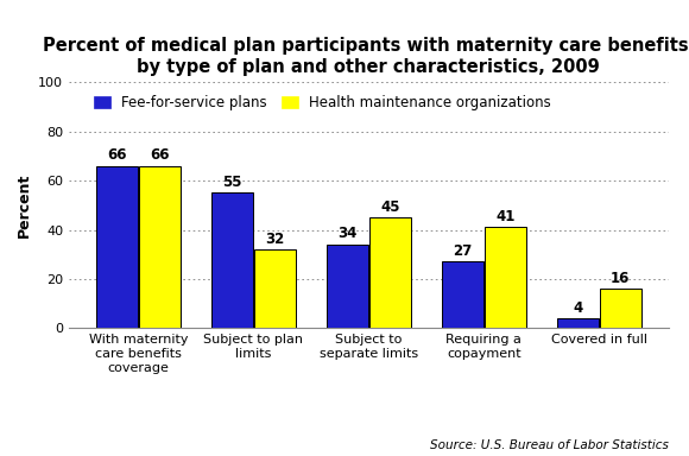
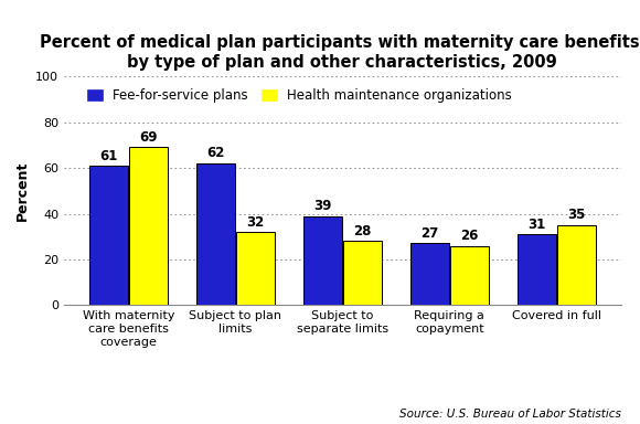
Fee-for-service plans/With maternity care benefits coverage: 66 -> 61
Health maintenance organizations/With maternity care benefits coverage: 66 -> 69
Fee-for-service plans/Subject to plan limits: 55 -> 62
Fee-for-service plans/Subject to separate limits: 34 -> 39
Health maintenance organizations/Subject to separate limits: 45 -> 28
Health maintenance organizations/Requiring a copayment: 41 -> 26
Fee-for-service plans/Covered in full: 4 -> 31
Health maintenance organizations/Covered in full: 16 -> 35
